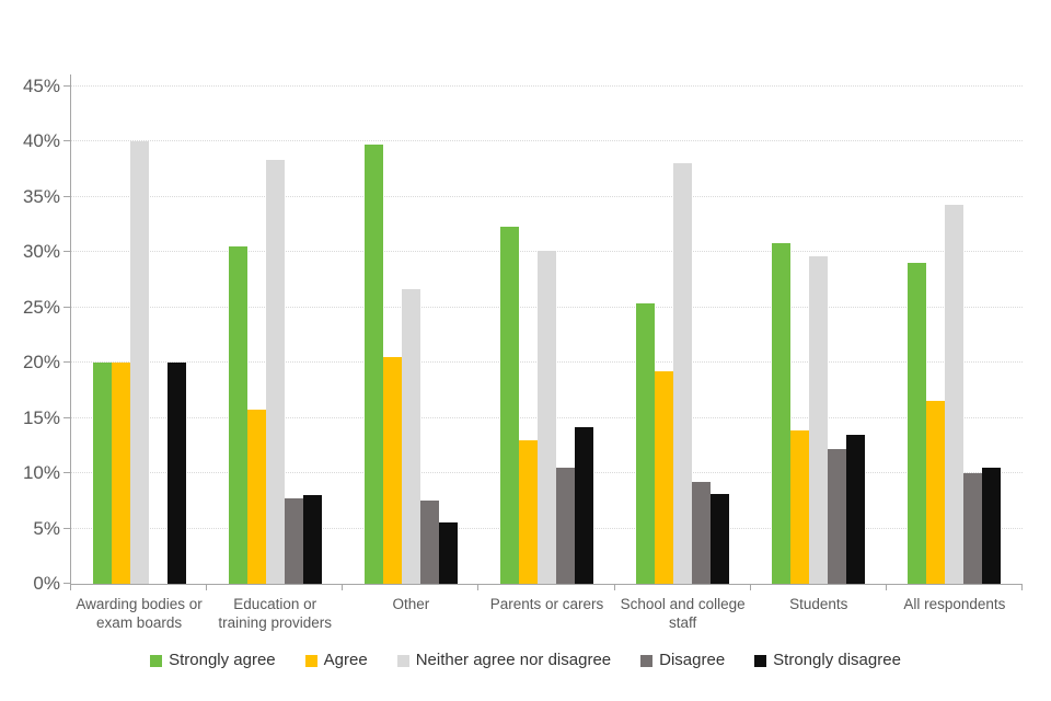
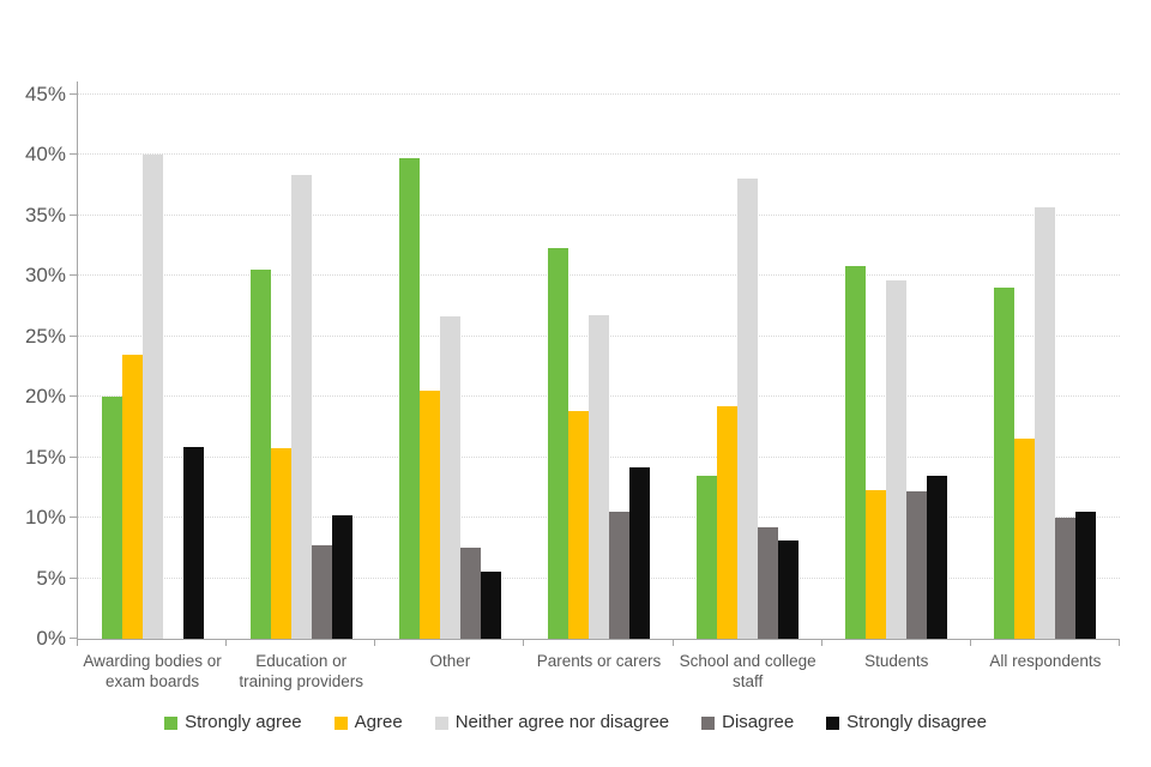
Agree/Awarding bodies or exam boards: 20.0% -> 23.5%
Strongly disagree/Awarding bodies or exam boards: 20.0% -> 15.9%
Strongly disagree/Education or training providers: 8.0% -> 10.2%
Agree/Parents or carers: 13.0% -> 18.8%
Neither agree nor disagree/Parents or carers: 30.1% -> 26.8%
Strongly agree/School and college staff: 25.4% -> 13.5%
Agree/Students: 13.9% -> 12.3%
Neither agree nor disagree/All respondents: 34.3% -> 35.7%
